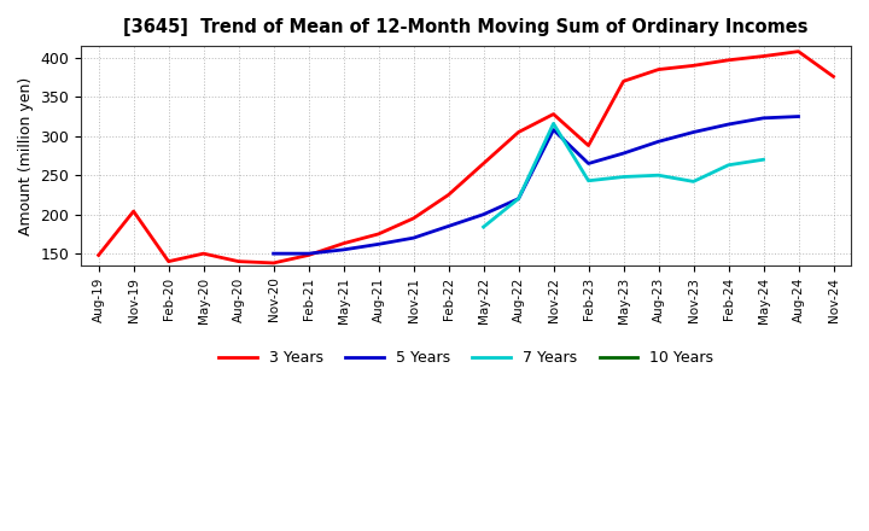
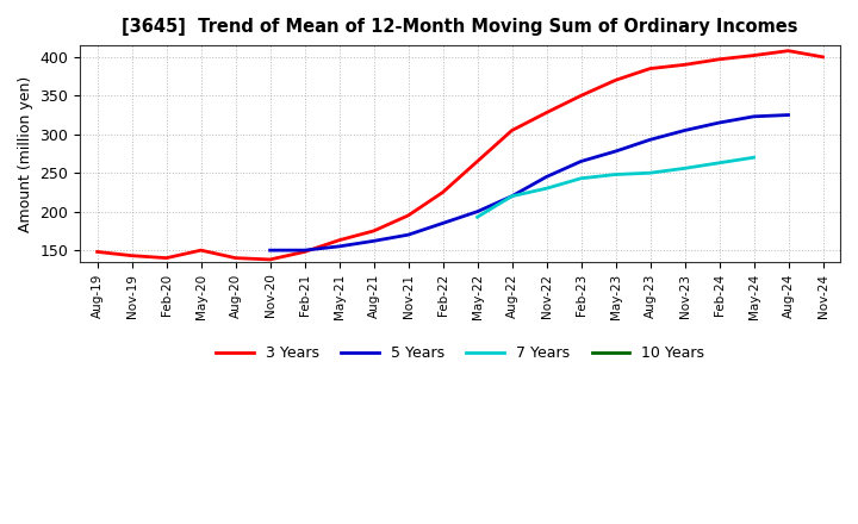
3 Years/Nov-19: 204 -> 143
7 Years/May-22: 184 -> 193
5 Years/Nov-22: 308 -> 245
7 Years/Nov-22: 316 -> 230
3 Years/Feb-23: 288 -> 350
7 Years/Nov-23: 242 -> 256
3 Years/Nov-24: 376 -> 400
